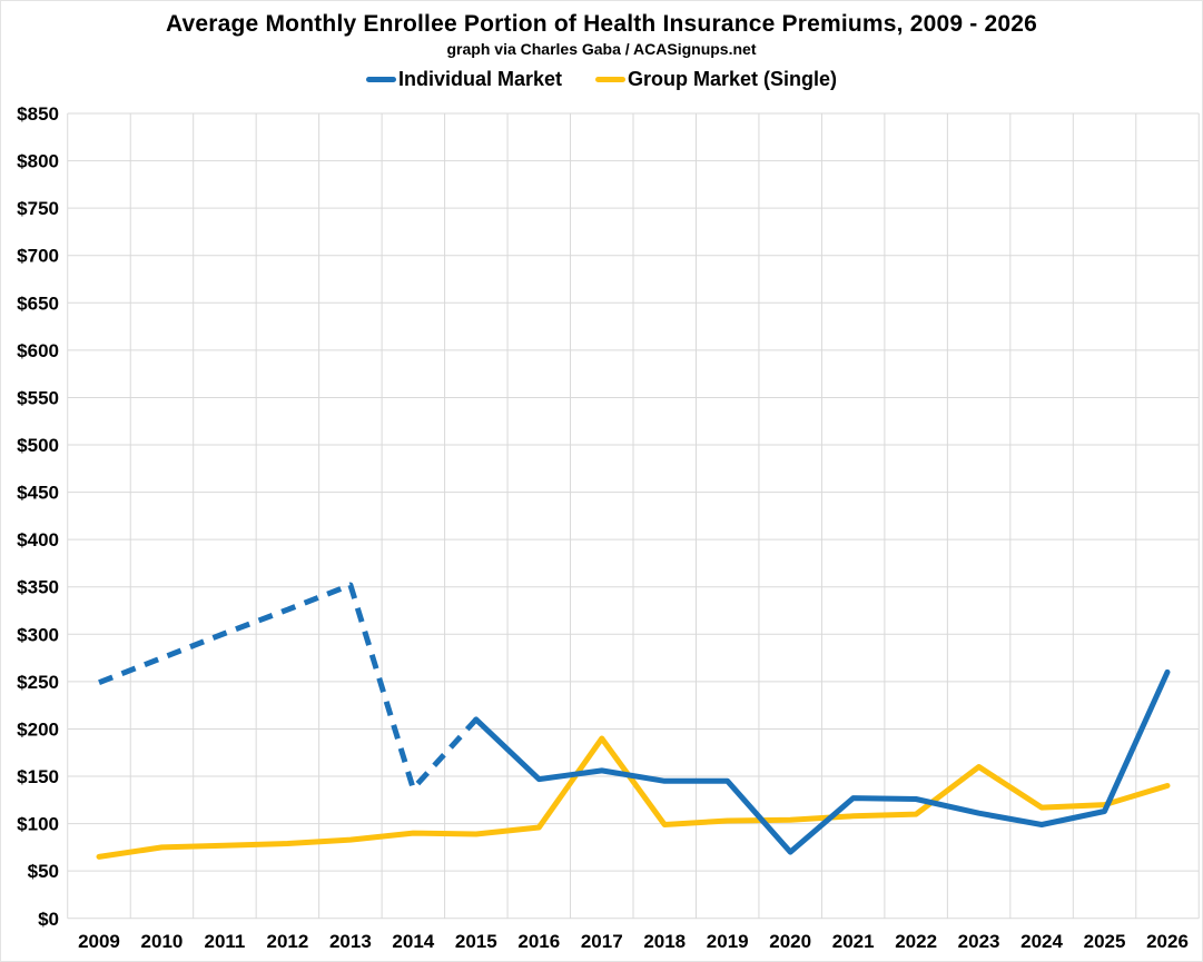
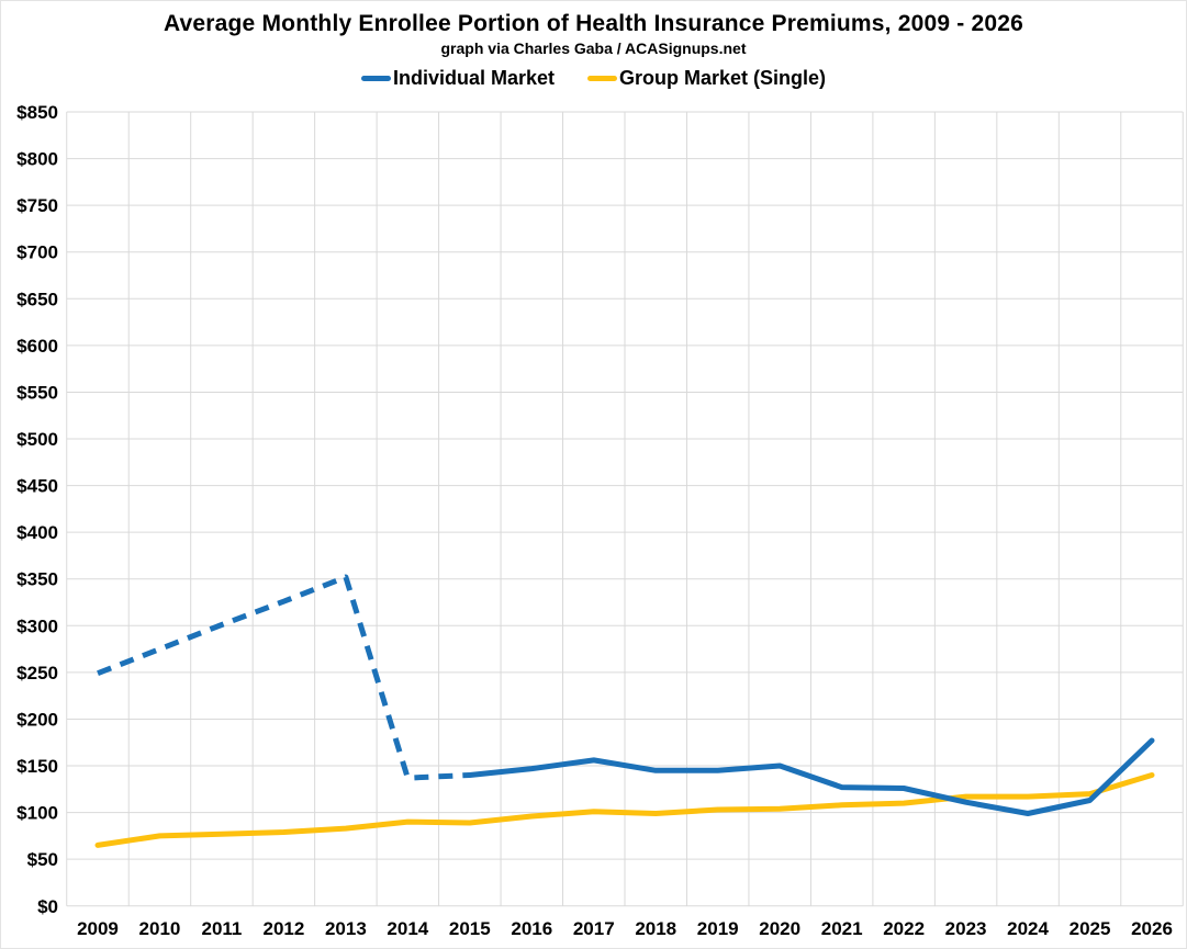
Individual Market/2015: $210 -> $140
Group Market (Single)/2017: $190 -> $100
Individual Market/2020: $70 -> $150
Group Market (Single)/2023: $160 -> $120
Individual Market/2026: $260 -> $180
